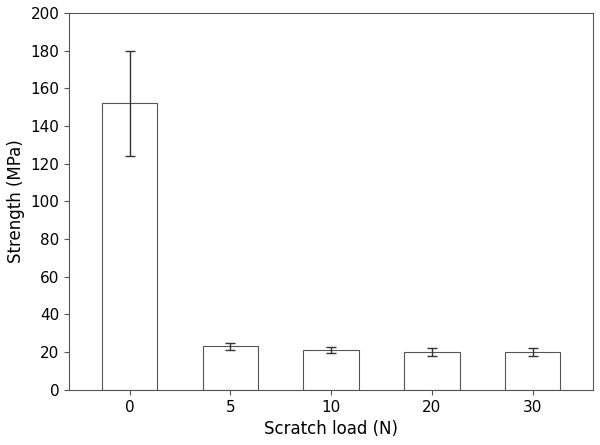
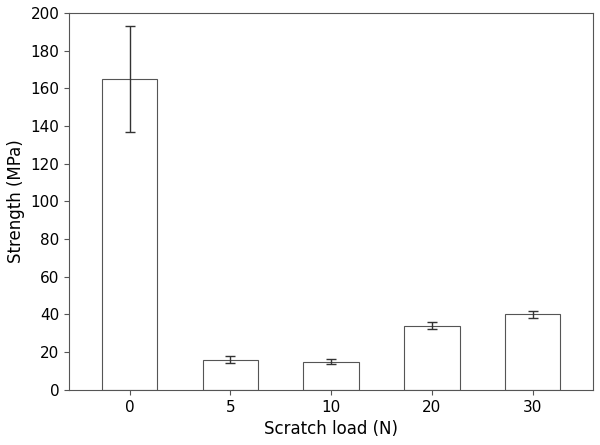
0: 152 -> 165
5: 23 -> 16
10: 21 -> 15
20: 20 -> 34
30: 20 -> 40
